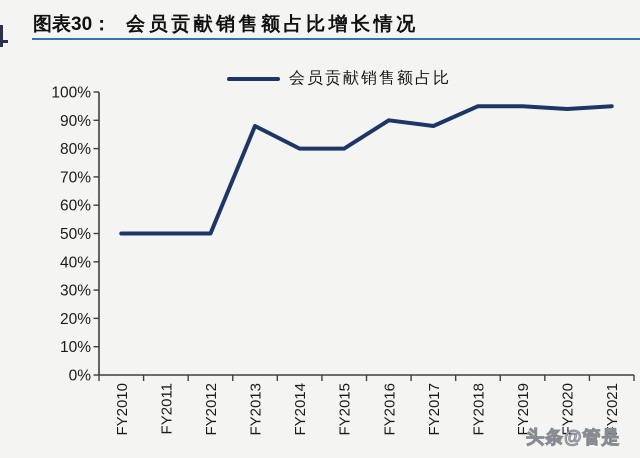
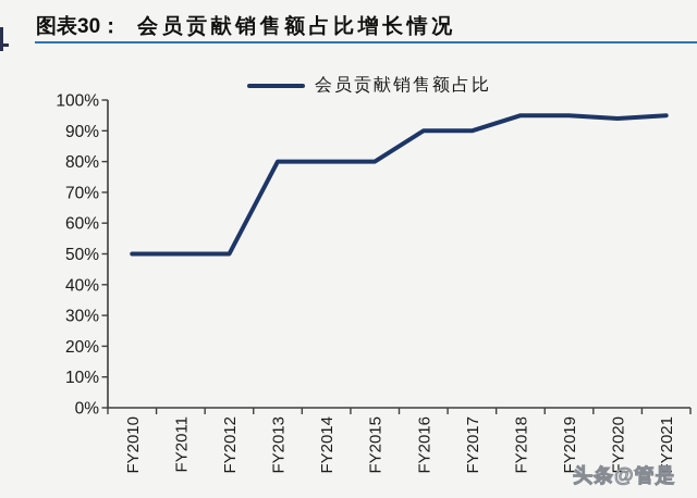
FY2013: 88% -> 80%
FY2017: 88% -> 90%
